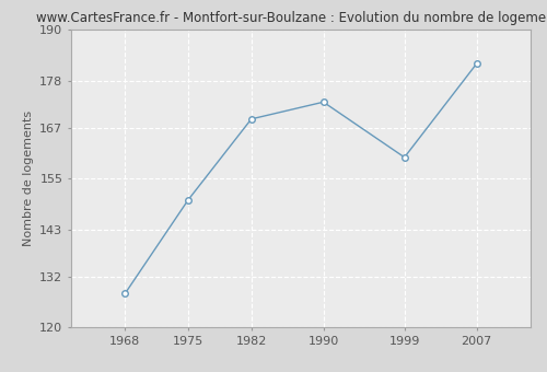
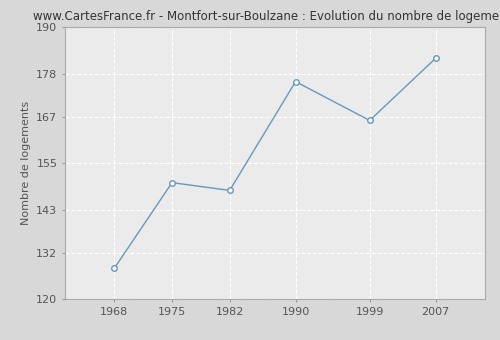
1982: 169 -> 148
1990: 173 -> 176
1999: 160 -> 166
